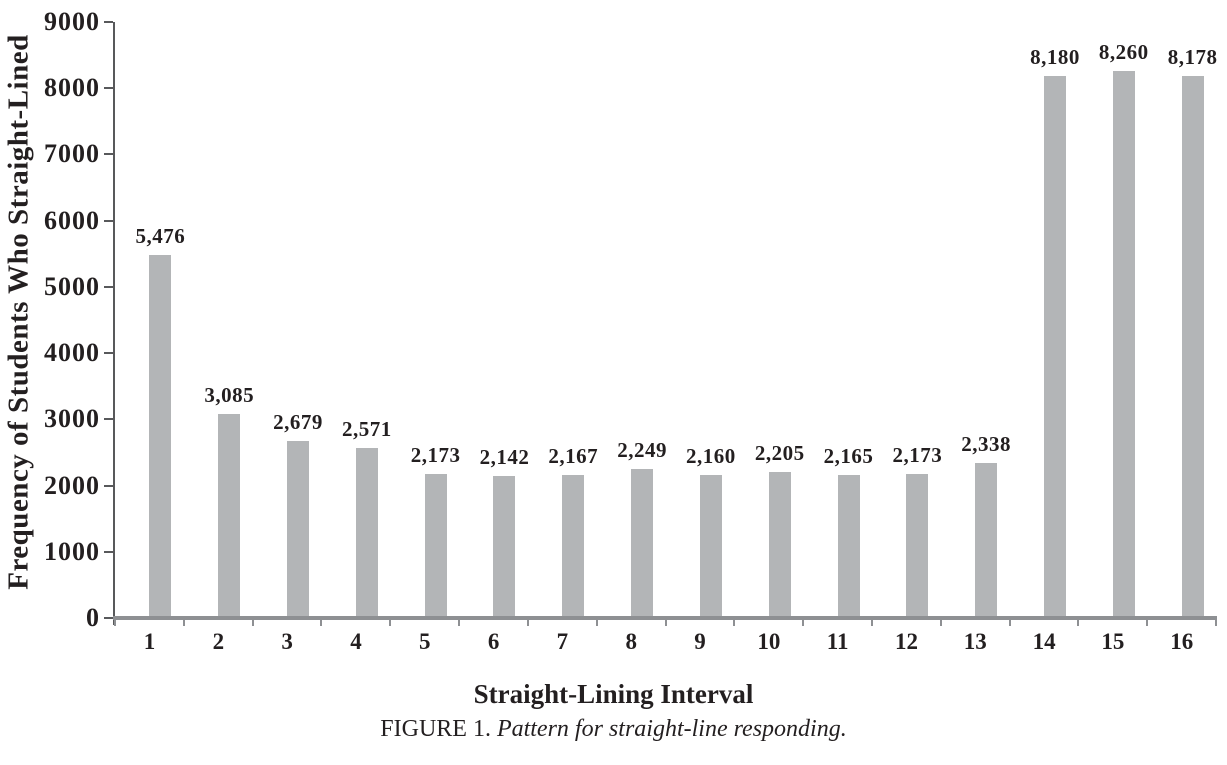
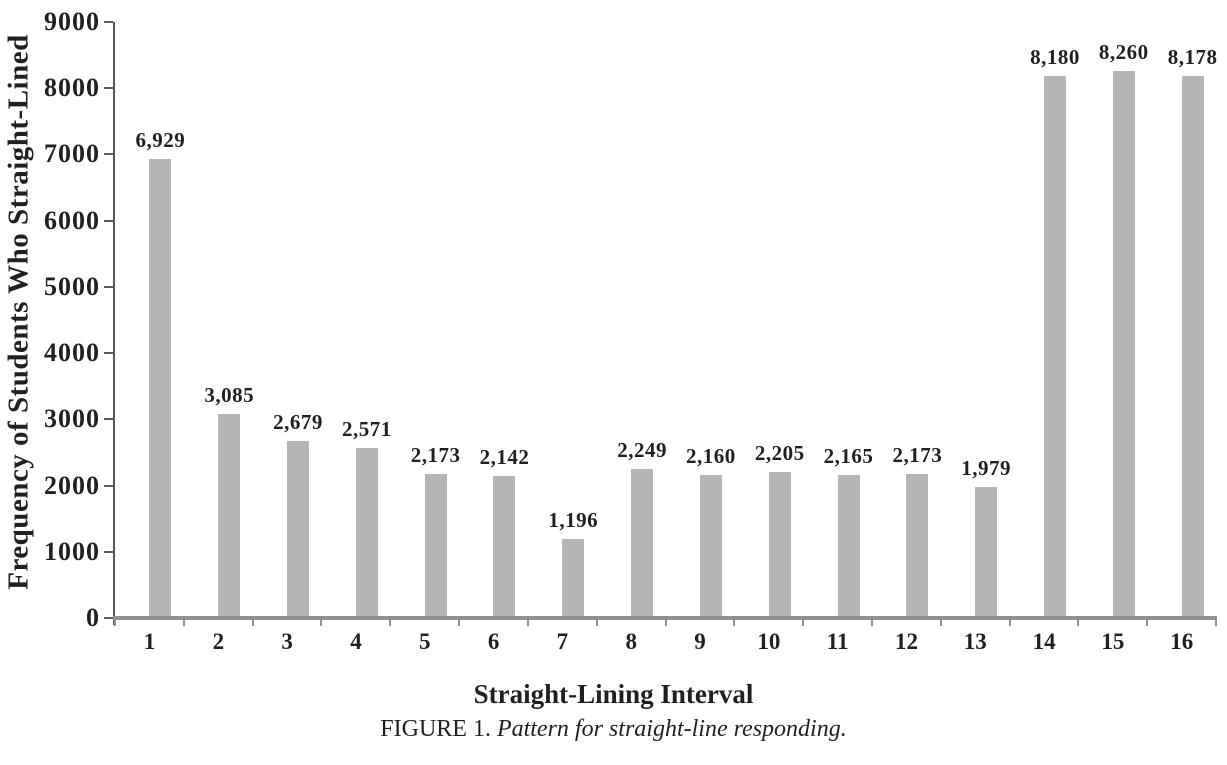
1: 5,476 -> 6,929
7: 2,167 -> 1,196
13: 2,338 -> 1,979
